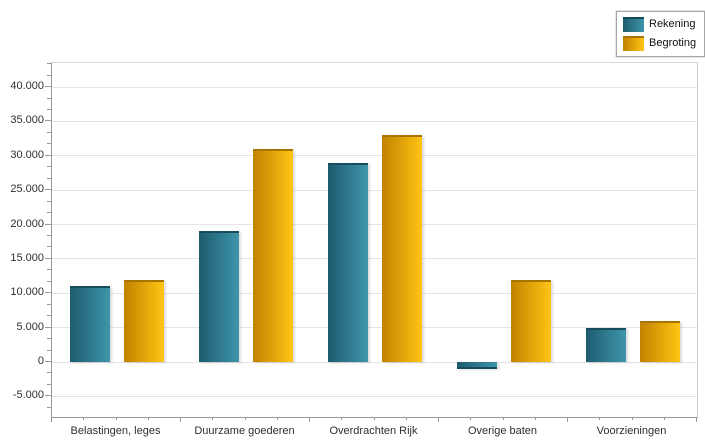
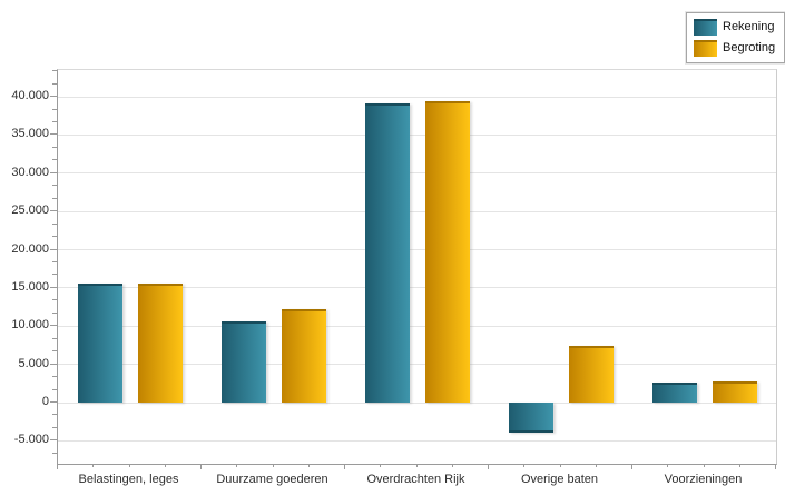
Rekening/Belastingen, leges: 11000 -> 16000
Begroting/Belastingen, leges: 12000 -> 16000
Rekening/Duurzame goederen: 19000 -> 11000
Begroting/Duurzame goederen: 31000 -> 12000
Rekening/Overdrachten Rijk: 29000 -> 39000
Begroting/Overdrachten Rijk: 33000 -> 39000
Rekening/Overige baten: -1000 -> -4000
Begroting/Overige baten: 12000 -> 7000
Rekening/Voorzieningen: 5000 -> 3000
Begroting/Voorzieningen: 6000 -> 3000
